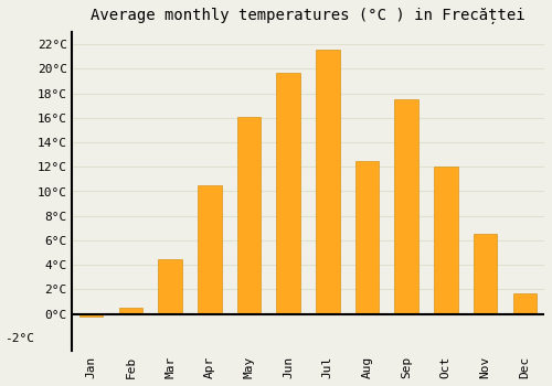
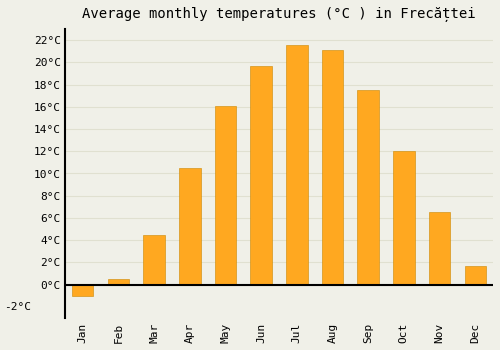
Jan: -0.2°C -> -1.0°C
Aug: 12.5°C -> 21.1°C
